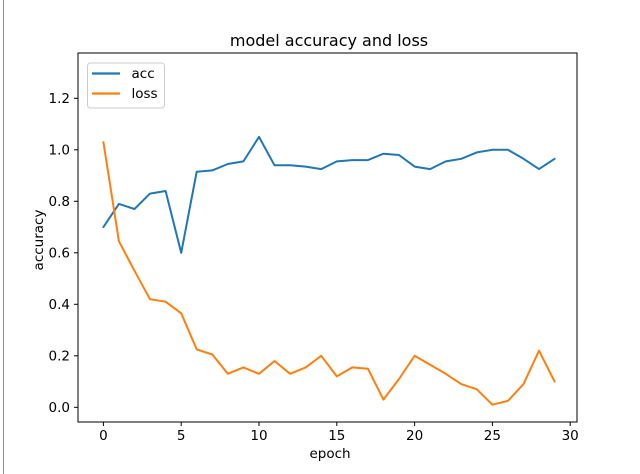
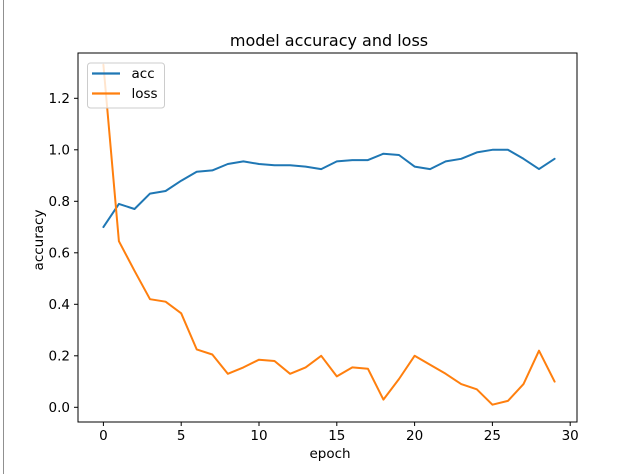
loss/0: 1.03 -> 1.33
acc/5: 0.60 -> 0.88
acc/10: 1.05 -> 0.94
loss/10: 0.13 -> 0.18
